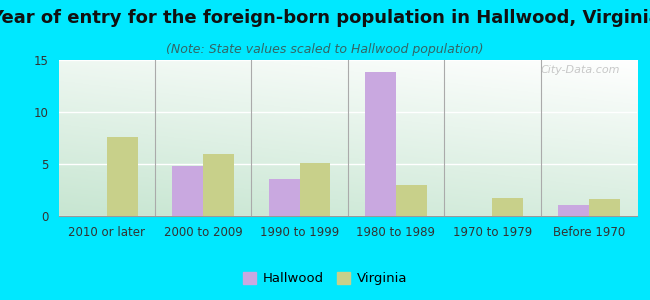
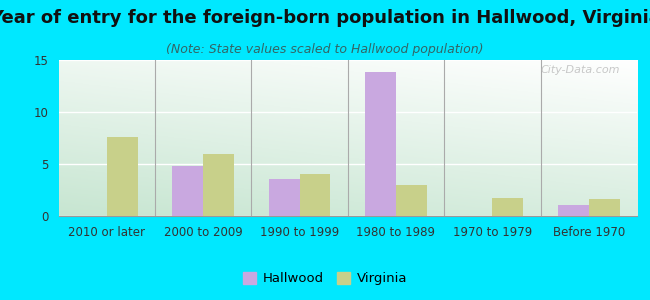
Virginia/1990 to 1999: 5.1 -> 4.0
